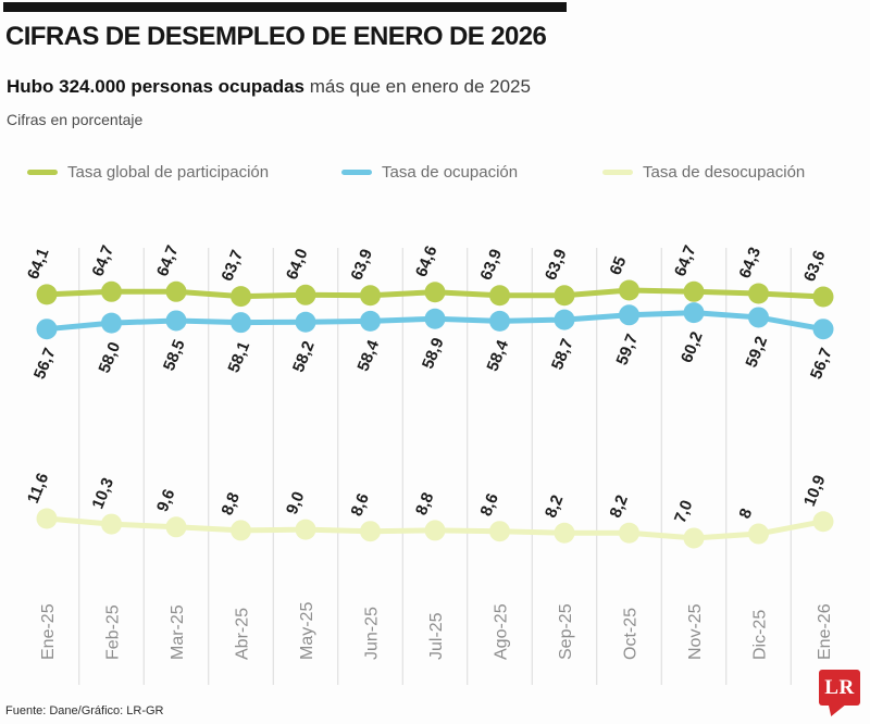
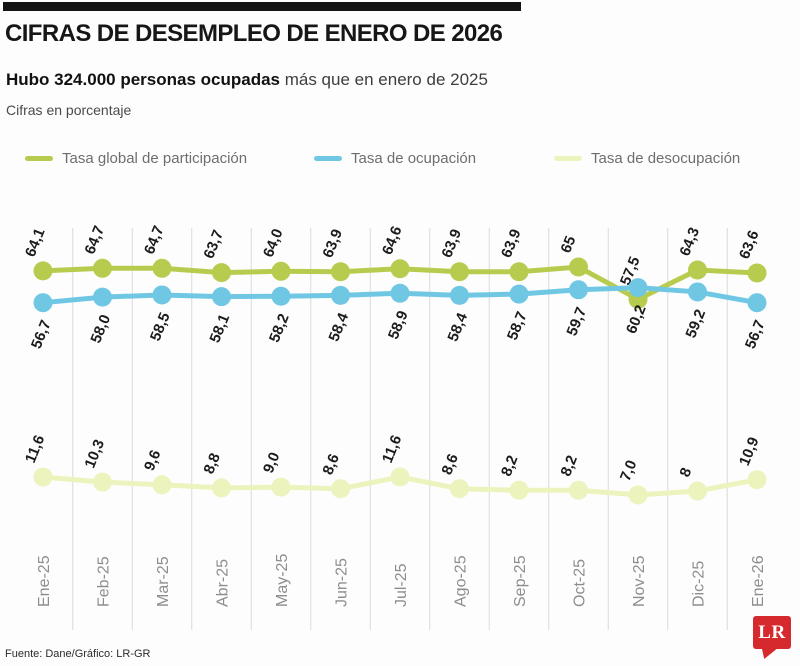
Tasa de desocupación/Jul-25: 8,8 -> 11,6
Tasa global de participación/Nov-25: 64,7 -> 57,5
